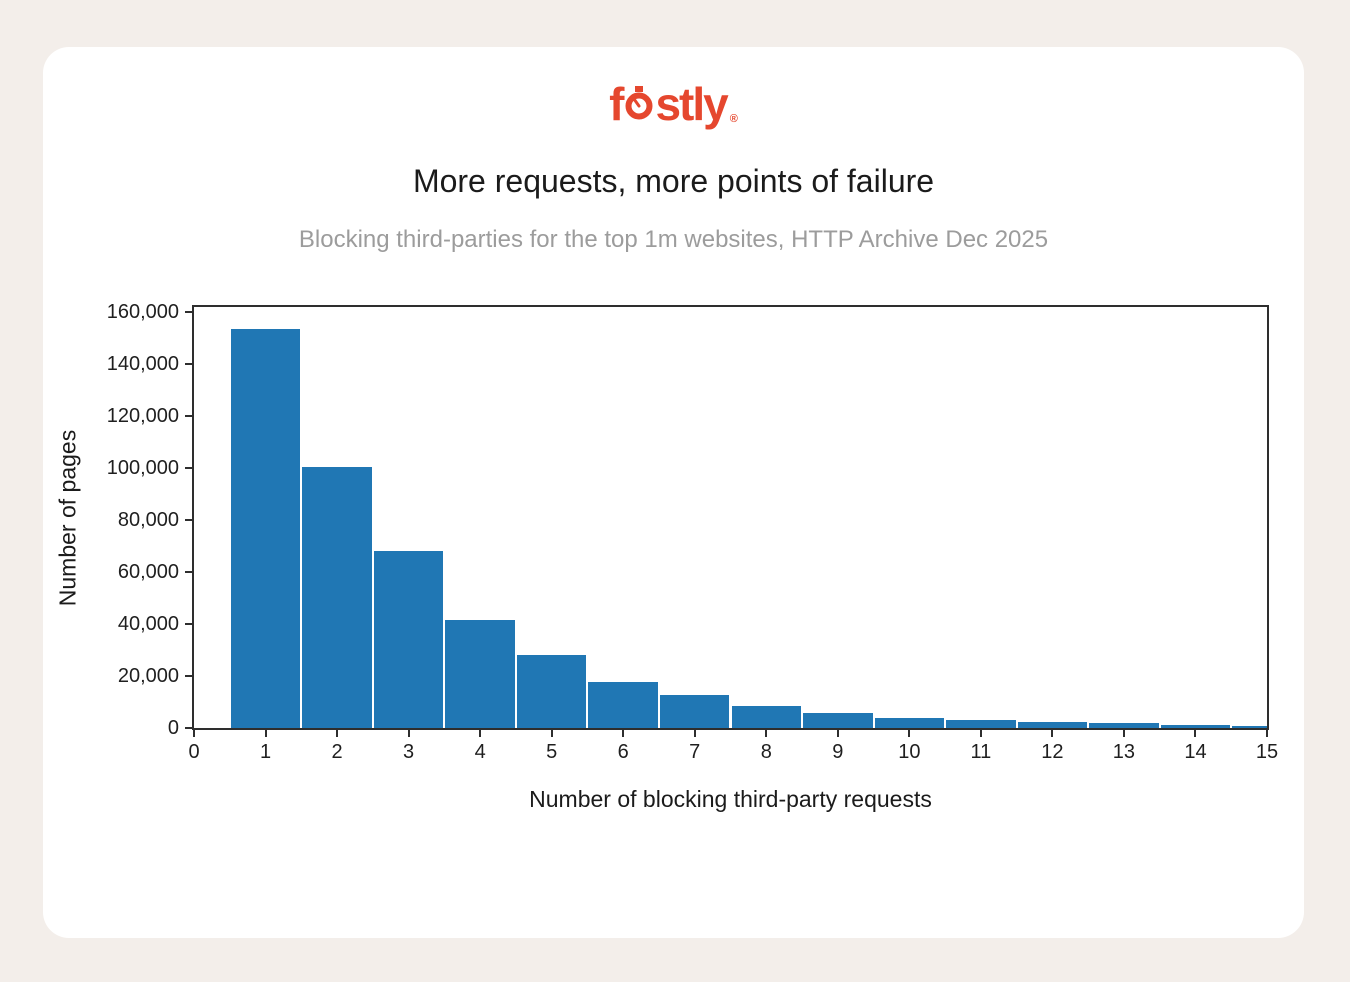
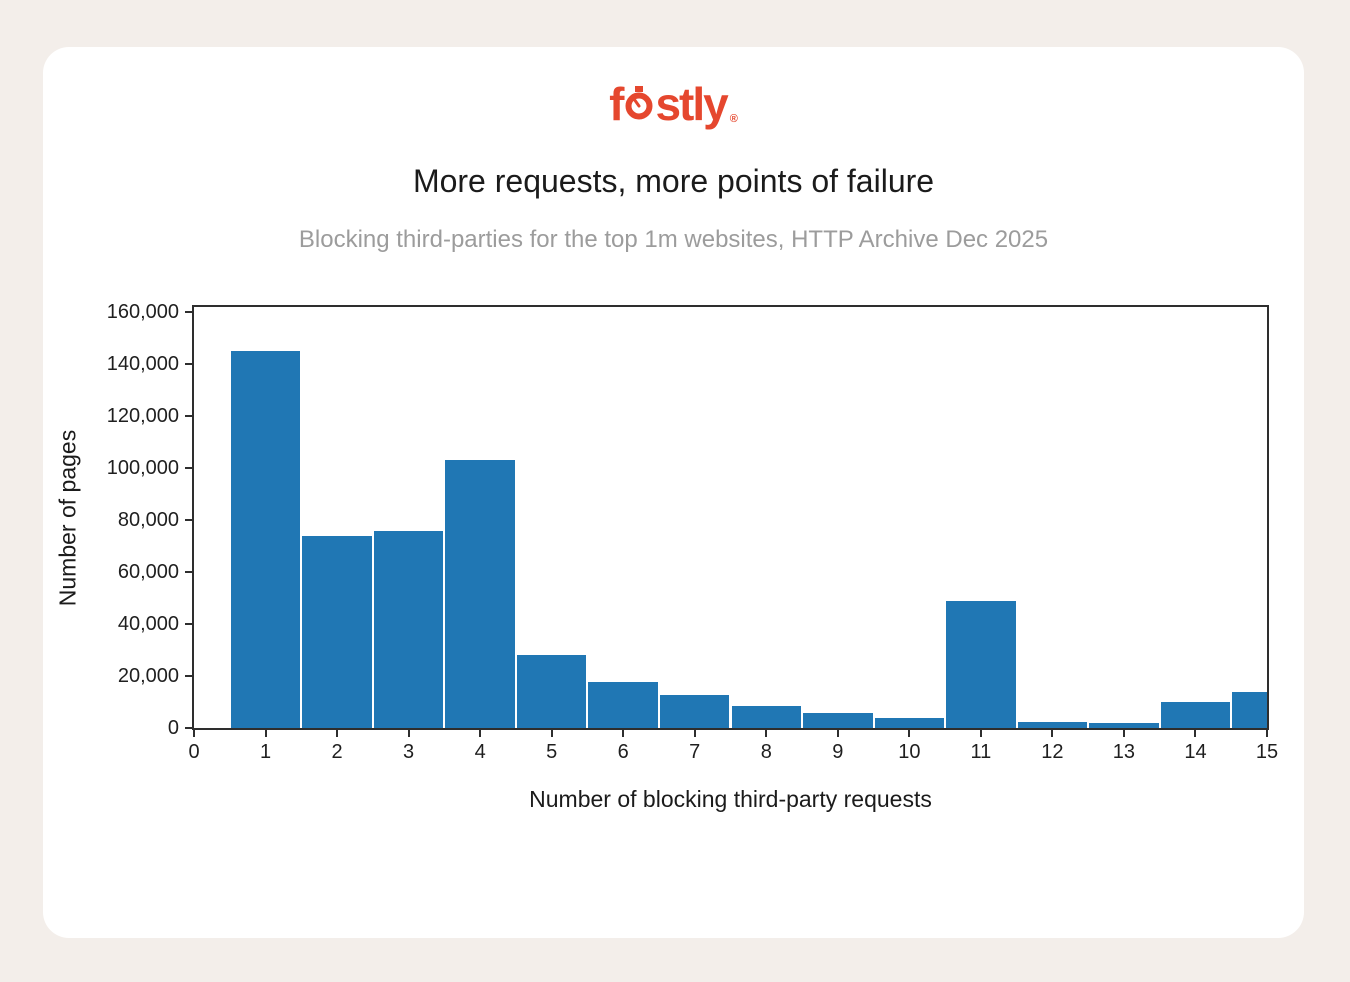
1: 154000 -> 145000
2: 100000 -> 74000
3: 68000 -> 76000
4: 42000 -> 103000
11: 3000 -> 49000
14: 1000 -> 10000
15: 1000 -> 14000
